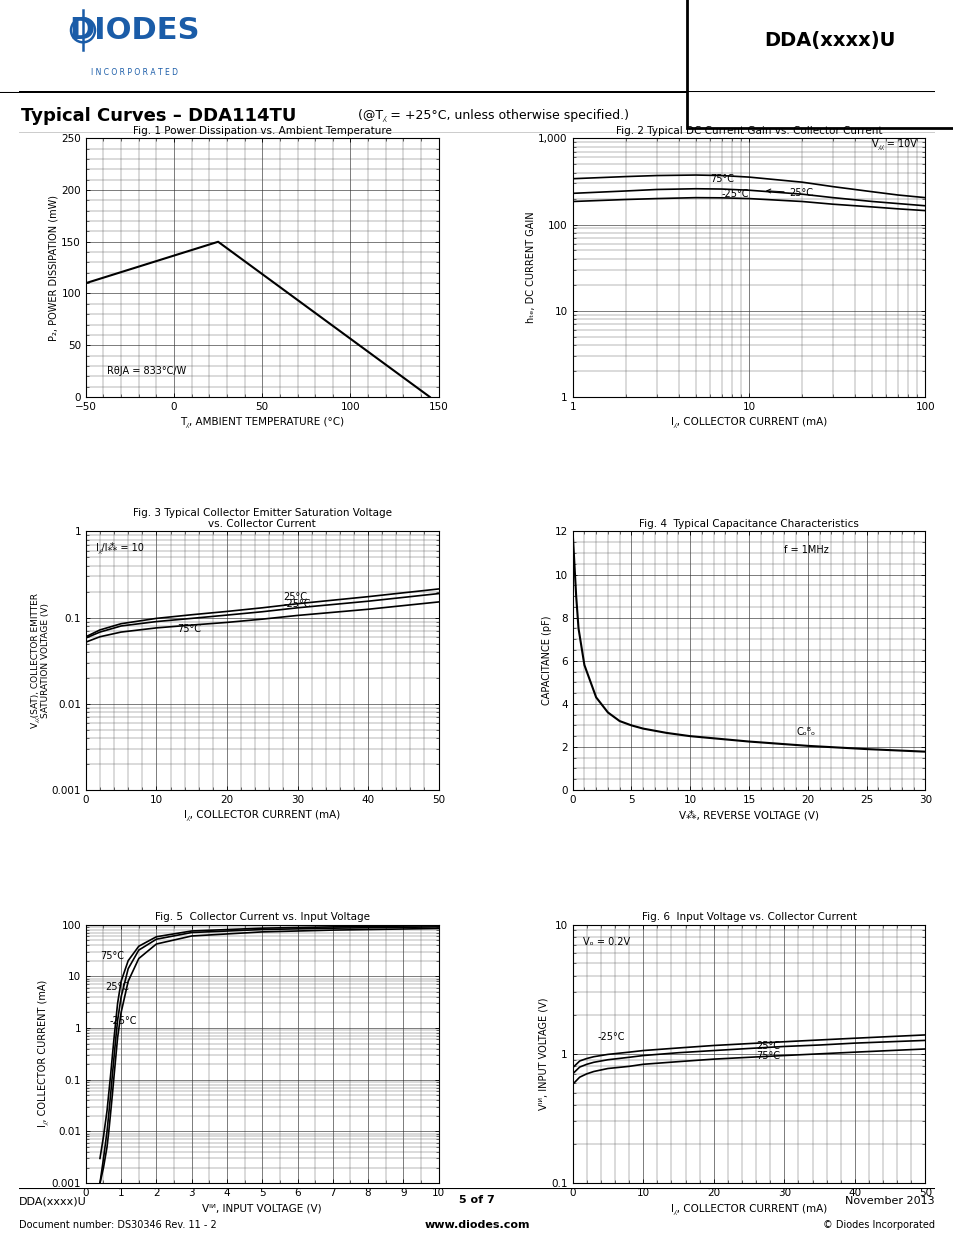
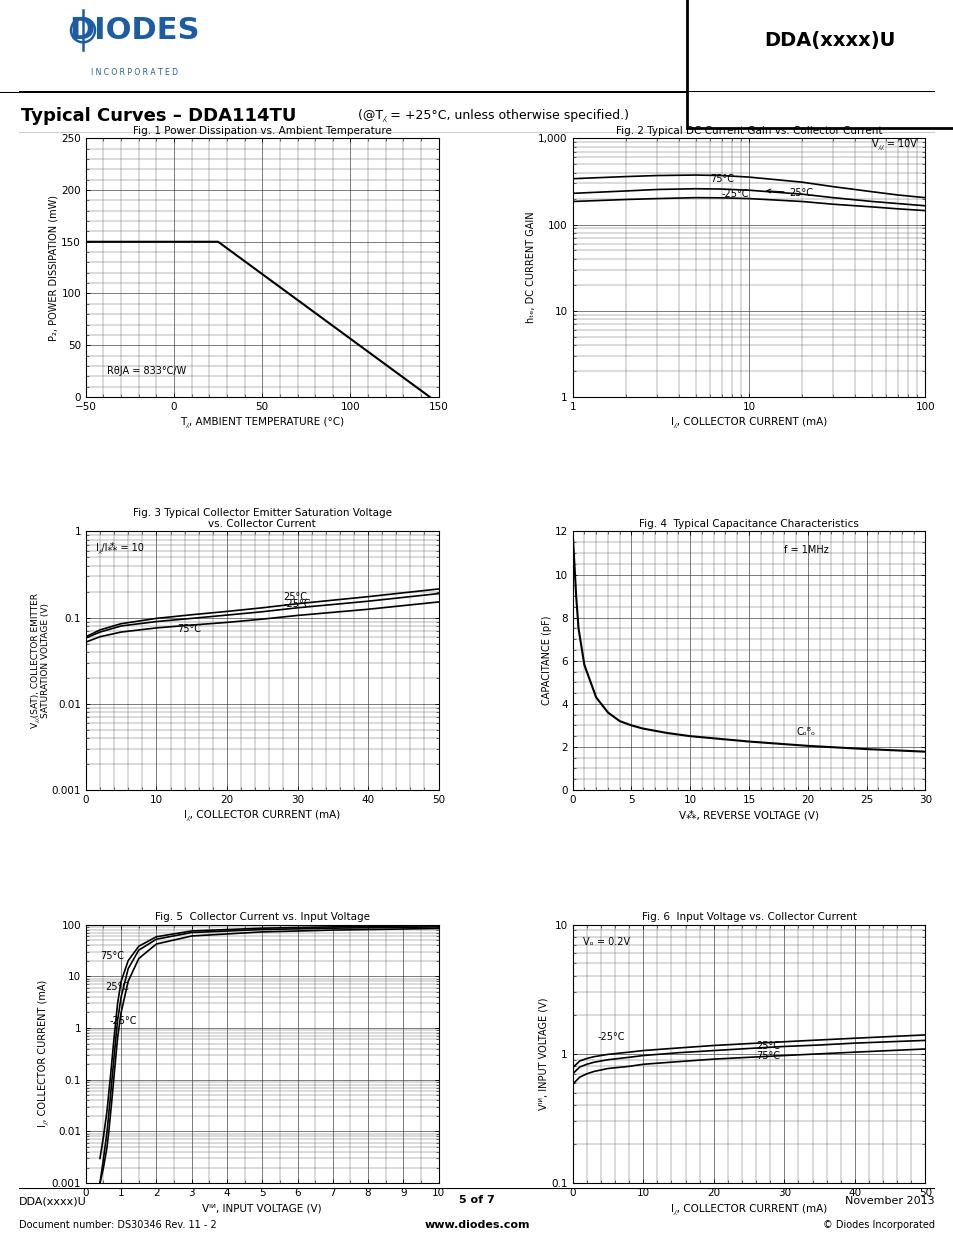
Fig. 1 Power Dissipation vs. Ambient Temperature/−50: 110 -> 150
